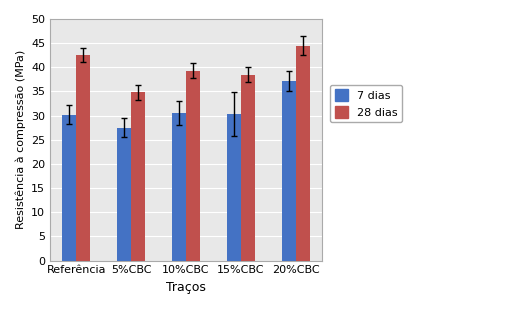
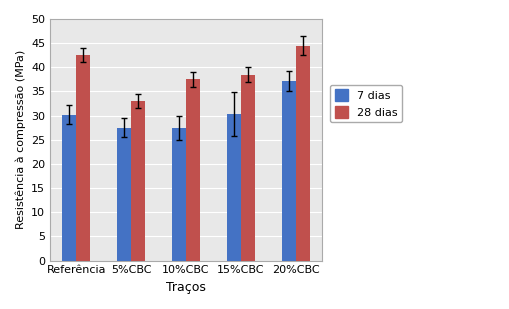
28 dias/5%CBC: 34.8 -> 33.0
7 dias/10%CBC: 30.5 -> 27.5
28 dias/10%CBC: 39.3 -> 37.5
